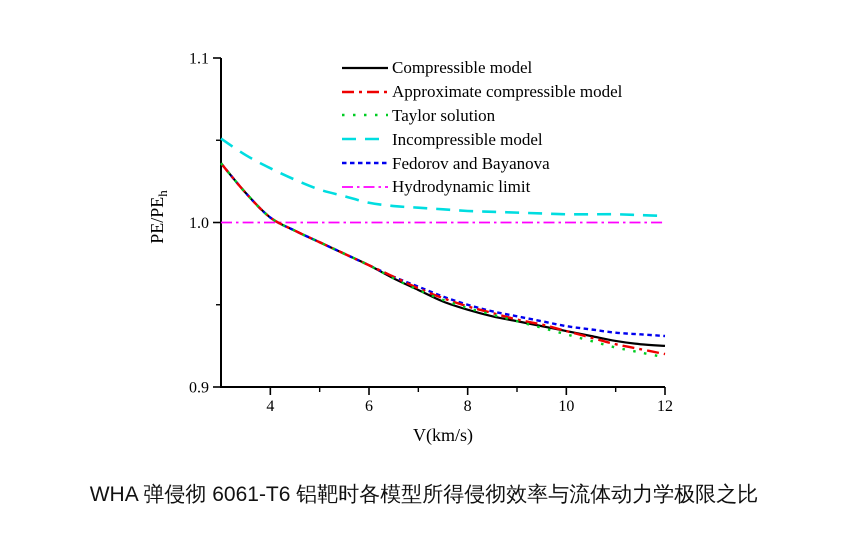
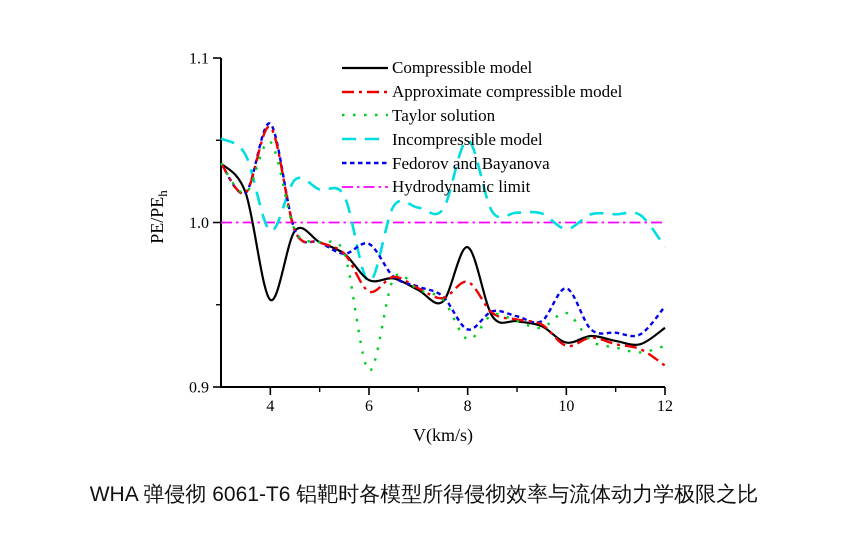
Compressible model/4: 1.003 -> 0.953
Approximate compressible model/4: 1.003 -> 1.058
Taylor solution/4: 1.003 -> 1.049
Incompressible model/4: 1.033 -> 0.995
Fedorov and Bayanova/4: 1.003 -> 1.060
Compressible model/6: 0.974 -> 0.965
Approximate compressible model/6: 0.974 -> 0.958
Taylor solution/6: 0.974 -> 0.910
Incompressible model/6: 1.012 -> 0.964
Fedorov and Bayanova/6: 0.974 -> 0.987
Compressible model/8: 0.947 -> 0.985
Approximate compressible model/8: 0.949 -> 0.964
Taylor solution/8: 0.948 -> 0.929
Incompressible model/8: 1.007 -> 1.050
Fedorov and Bayanova/8: 0.950 -> 0.935
Compressible model/10: 0.934 -> 0.927
Approximate compressible model/10: 0.934 -> 0.925
Taylor solution/10: 0.932 -> 0.945
Incompressible model/10: 1.005 -> 0.996
Fedorov and Bayanova/10: 0.937 -> 0.960
Compressible model/12: 0.925 -> 0.936
Approximate compressible model/12: 0.920 -> 0.913
Taylor solution/12: 0.918 -> 0.925
Incompressible model/12: 1.004 -> 0.985
Fedorov and Bayanova/12: 0.931 -> 0.949
